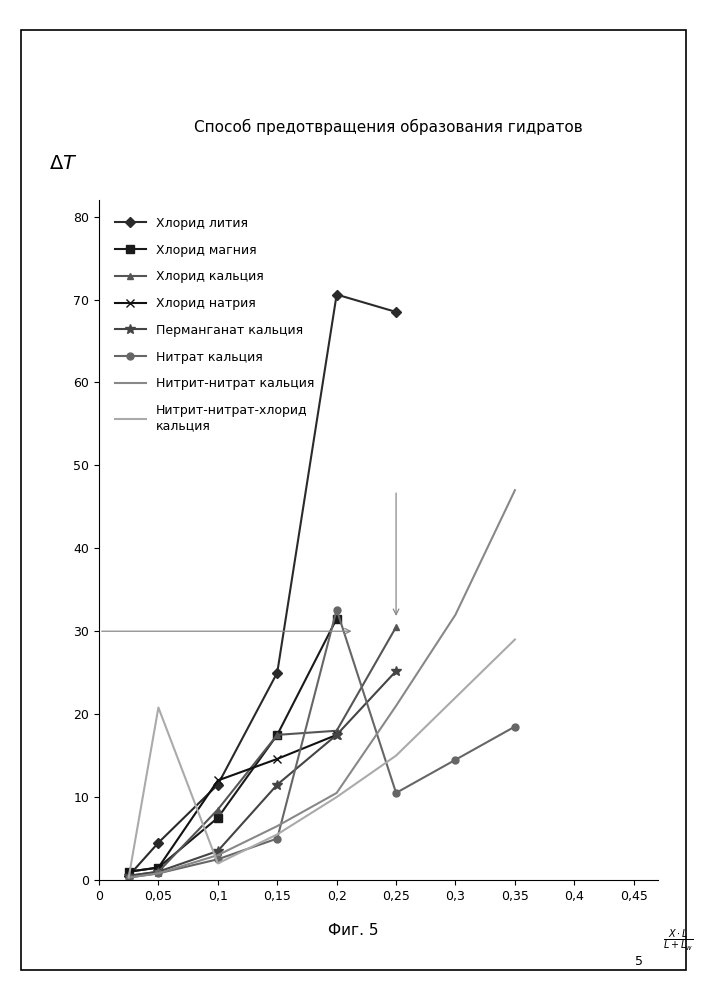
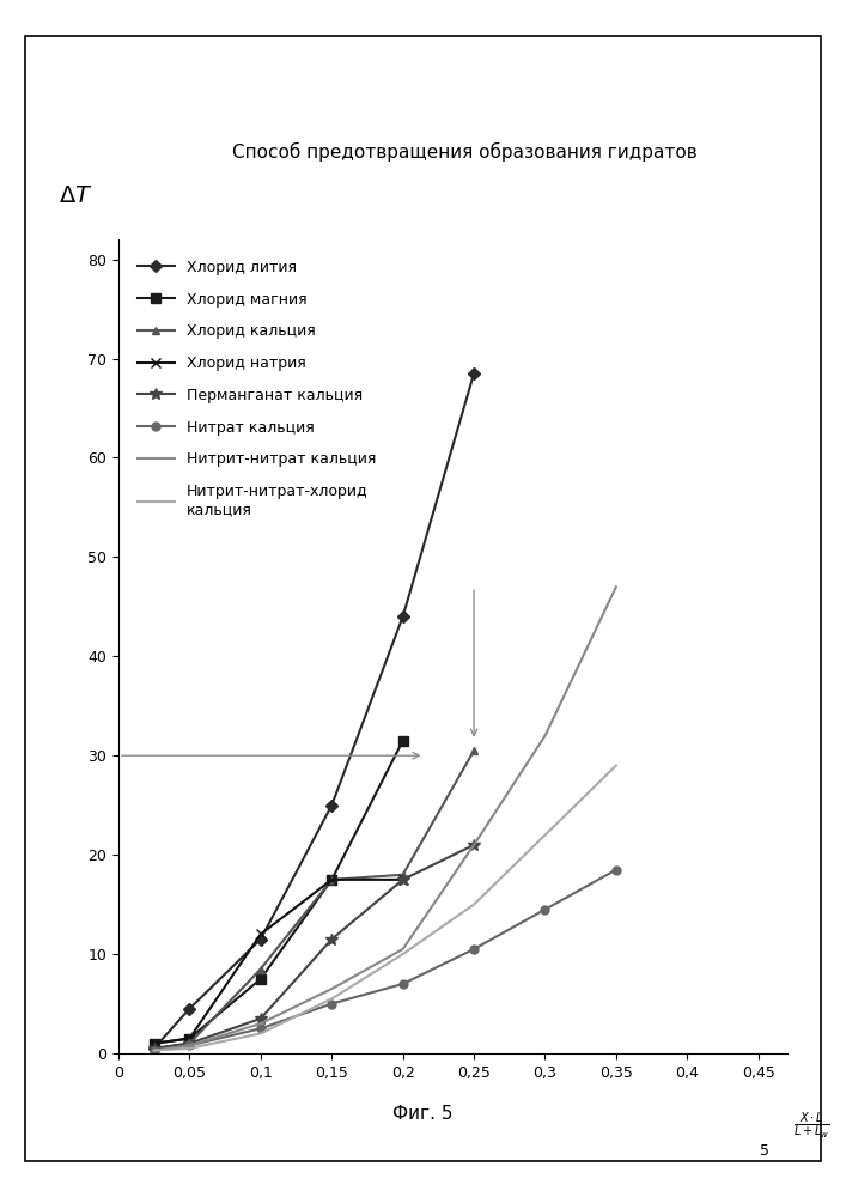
Нитрит-нитрат-хлорид кальция/0,05: 20.8 -> 0.5
Хлорид натрия/0,15: 14.6 -> 17.5
Хлорид лития/0,2: 70.6 -> 44.0
Нитрат кальция/0,2: 32.6 -> 7.0
Перманганат кальция/0,25: 25.2 -> 21.0
